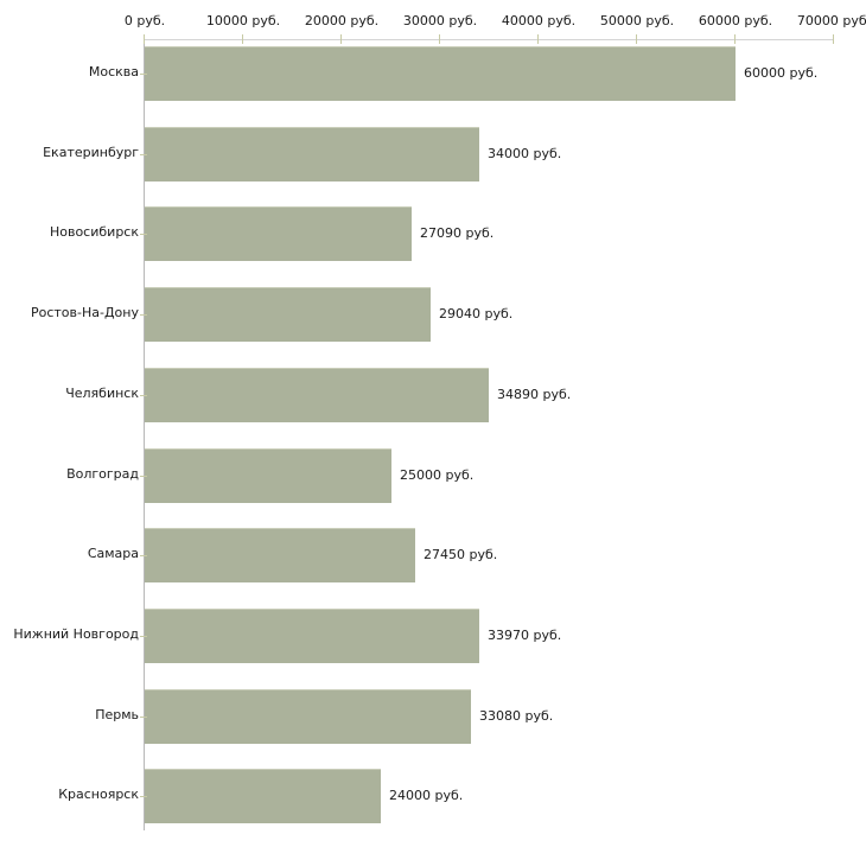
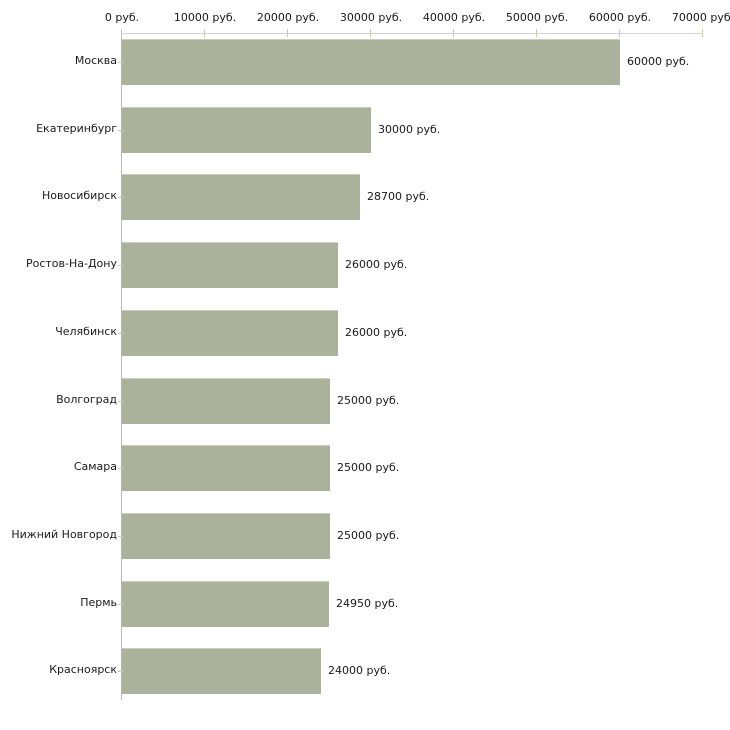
Екатеринбург: 34000 -> 30000
Новосибирск: 27090 -> 28700
Ростов-На-Дону: 29040 -> 26000
Челябинск: 34890 -> 26000
Самара: 27450 -> 25000
Нижний Новгород: 33970 -> 25000
Пермь: 33080 -> 24950
